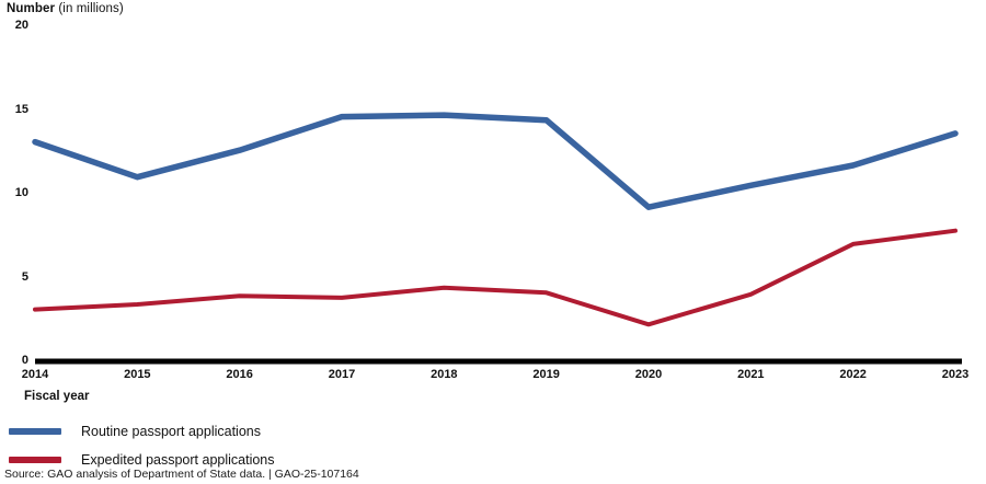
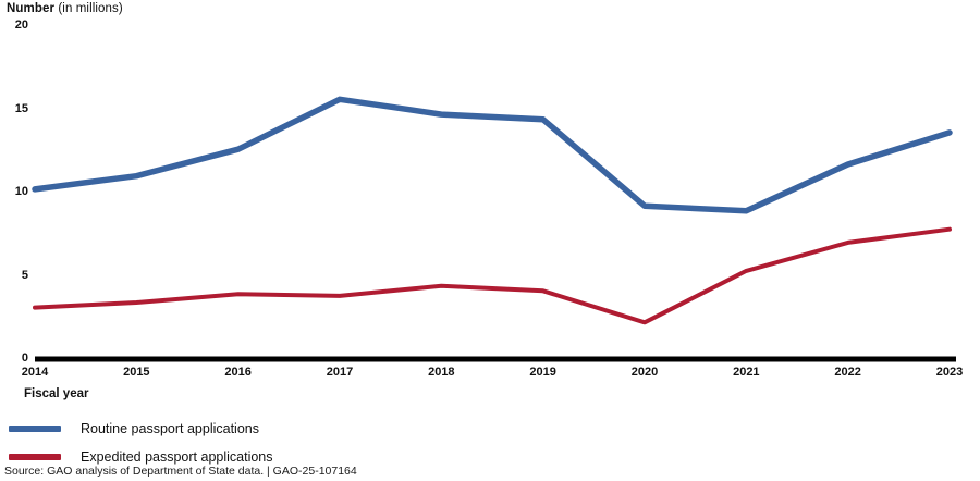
Routine passport applications/2014: 13.1 -> 10.2
Routine passport applications/2017: 14.6 -> 15.6
Routine passport applications/2021: 10.5 -> 8.9
Expedited passport applications/2021: 4.0 -> 5.3
